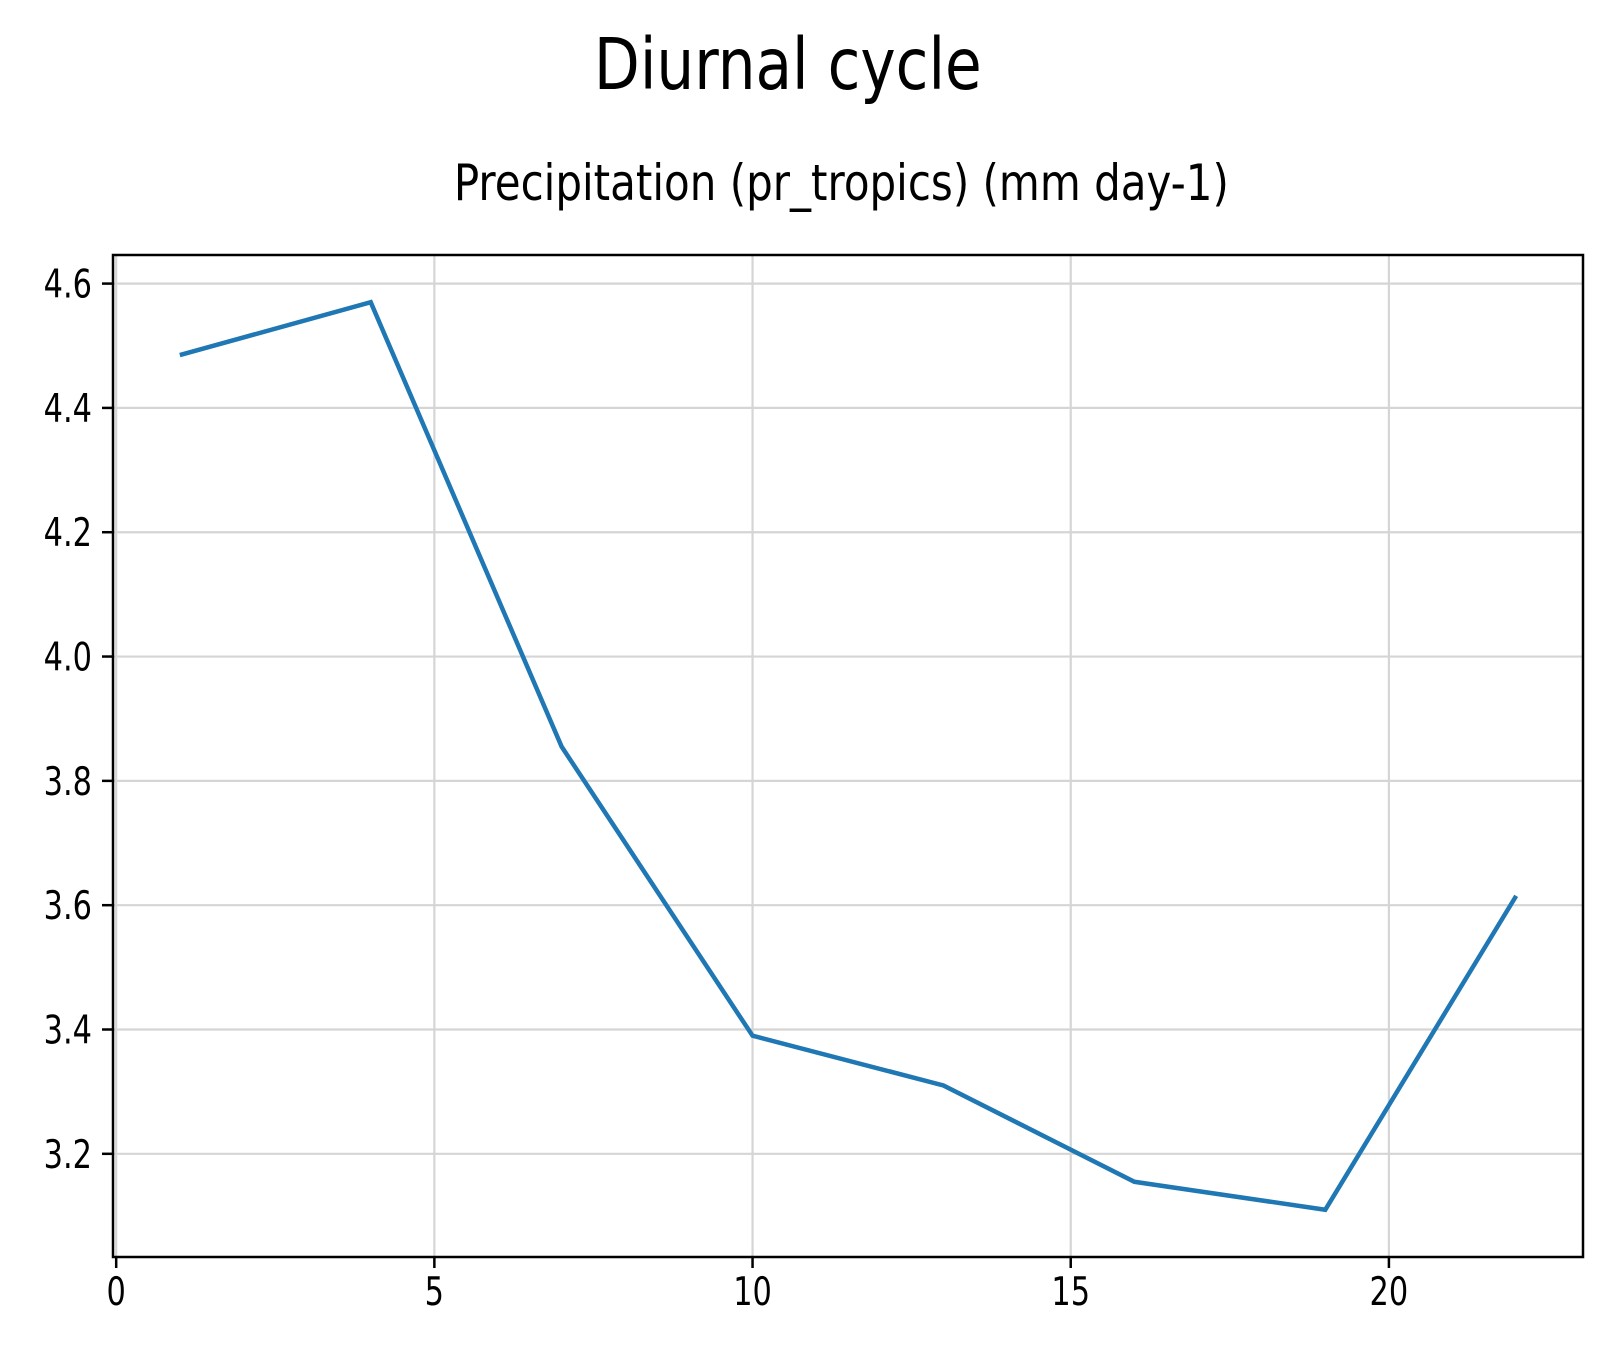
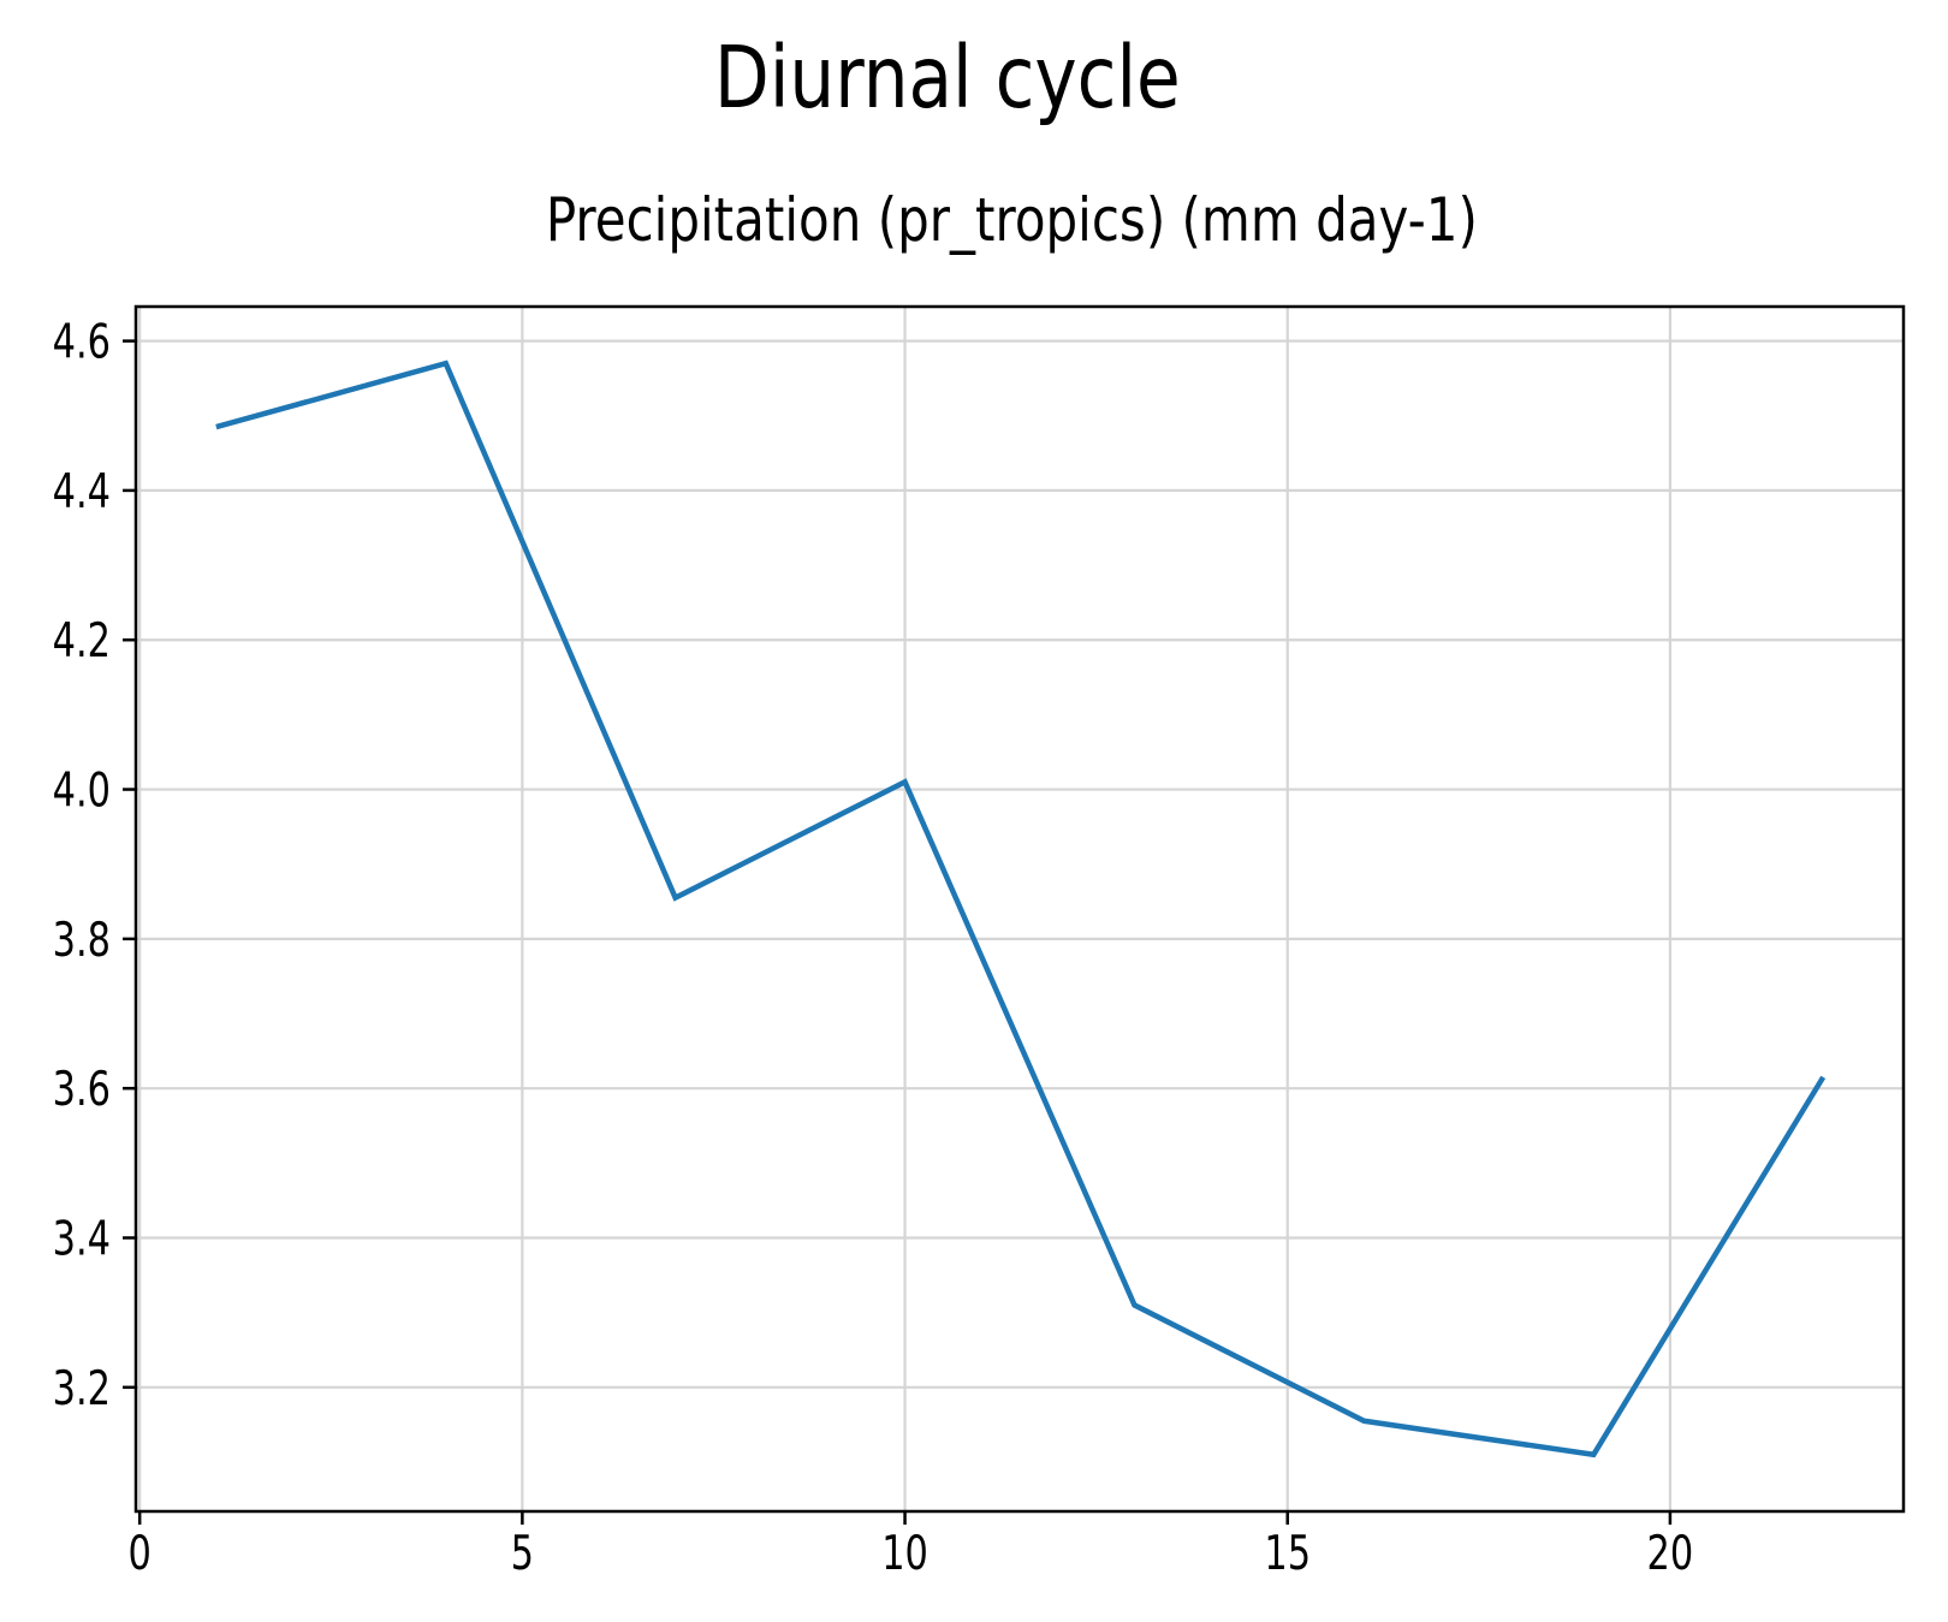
10: 3.39 -> 4.01
